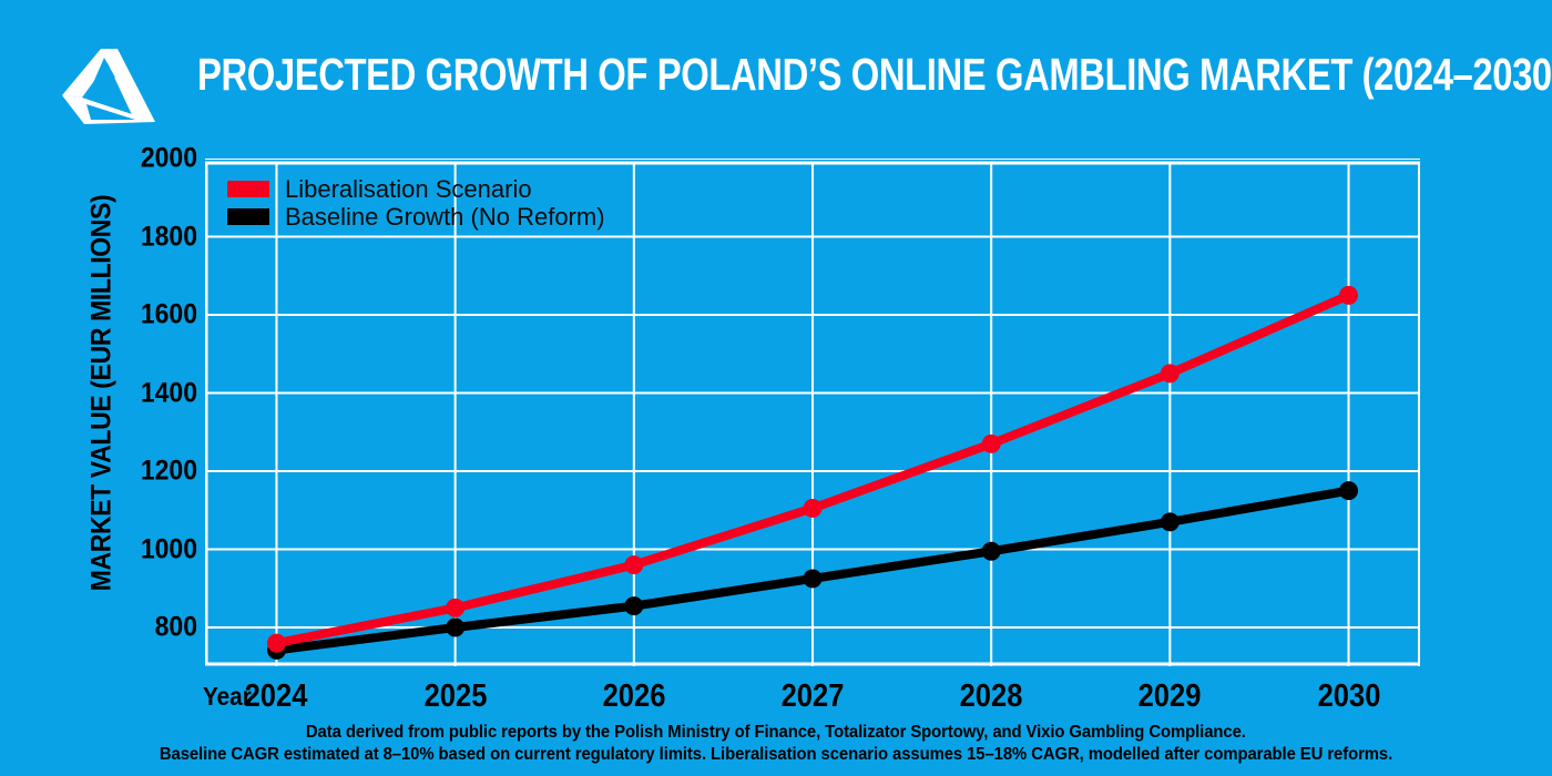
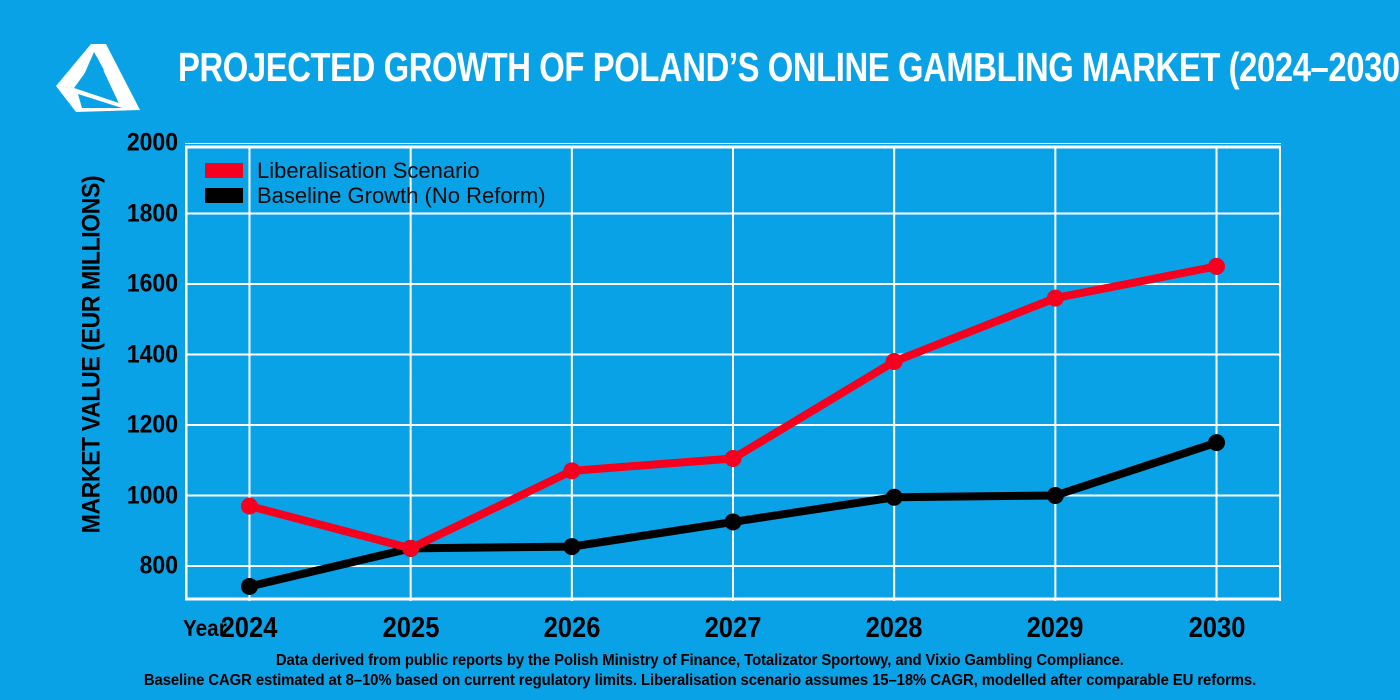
Liberalisation Scenario/2024: 760 -> 970
Baseline Growth (No Reform)/2025: 800 -> 850
Liberalisation Scenario/2026: 960 -> 1070
Liberalisation Scenario/2028: 1270 -> 1380
Liberalisation Scenario/2029: 1450 -> 1560
Baseline Growth (No Reform)/2029: 1070 -> 1000
